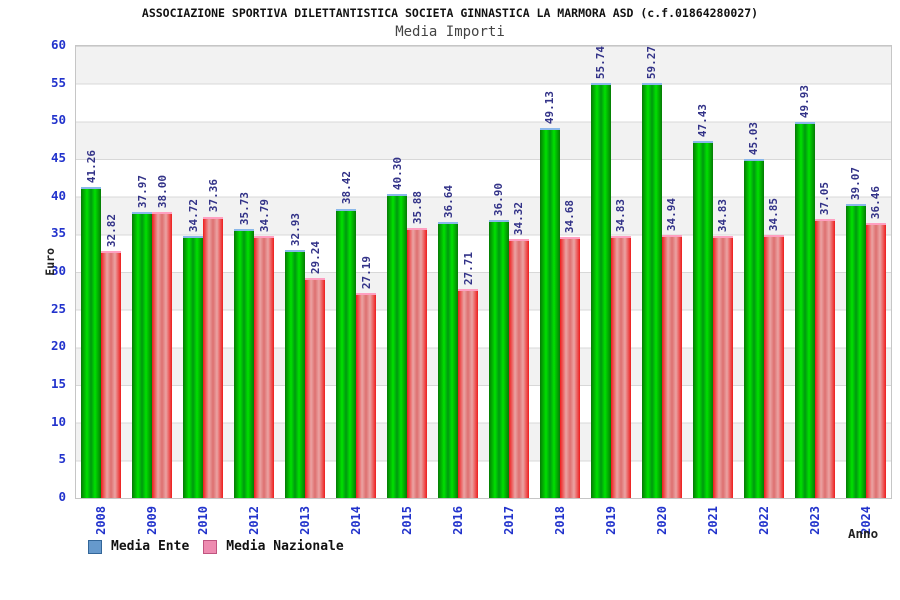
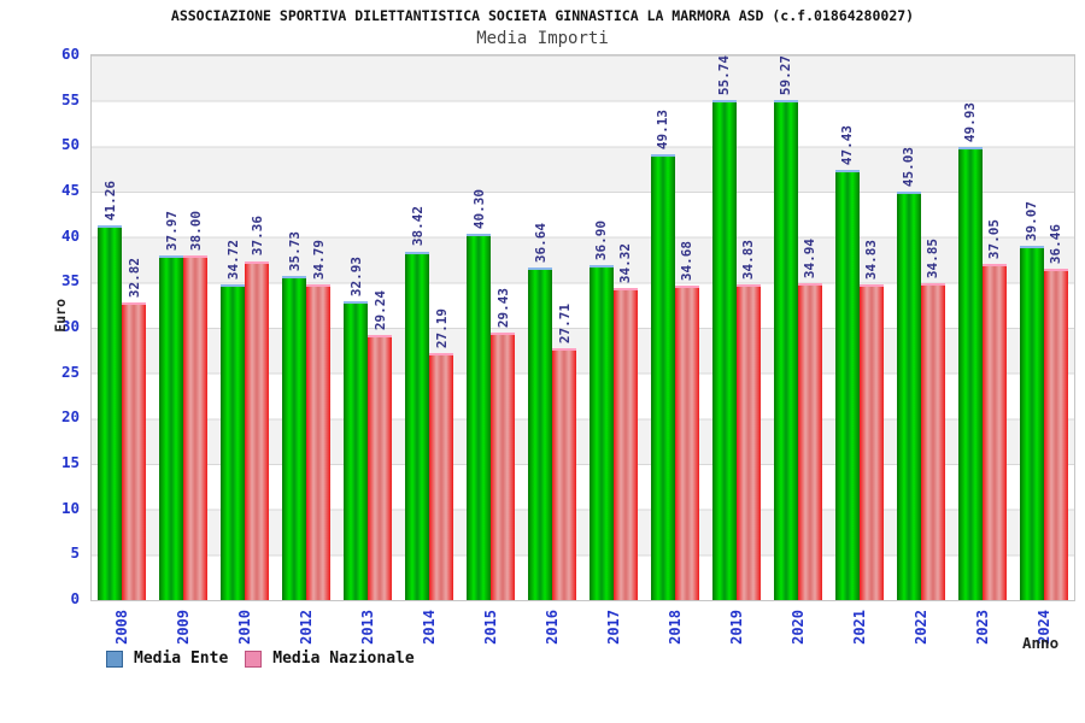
Media Nazionale/2015: 35.88 -> 29.43
